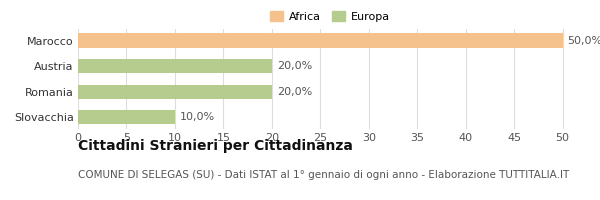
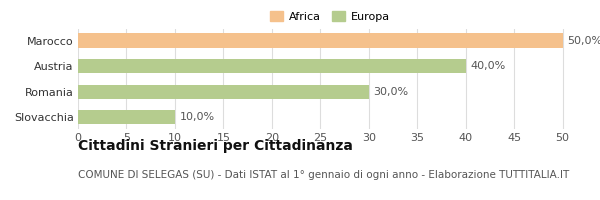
Austria: 20,0% -> 40,0%
Romania: 20,0% -> 30,0%
